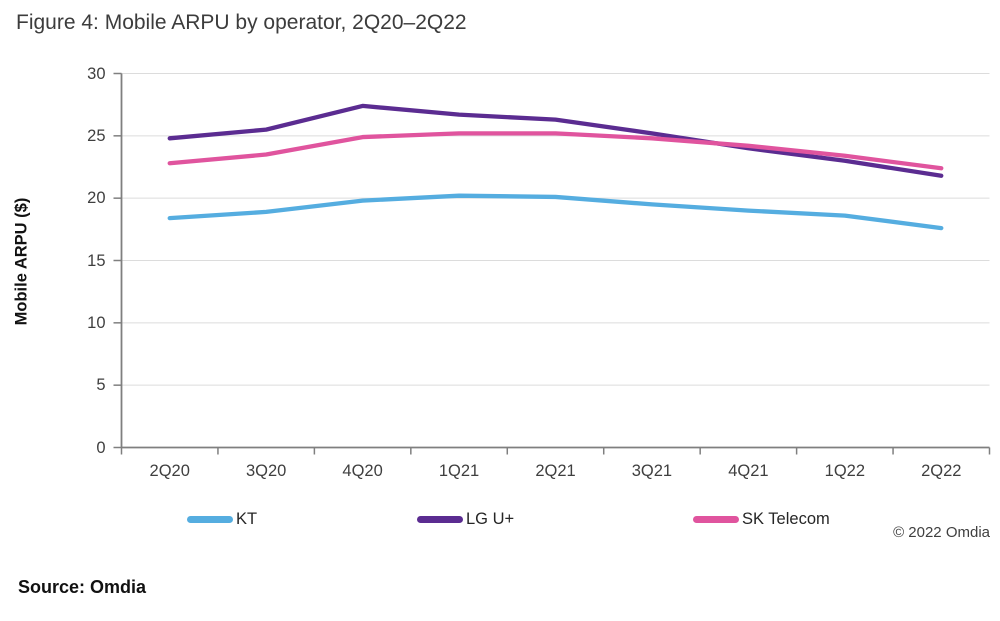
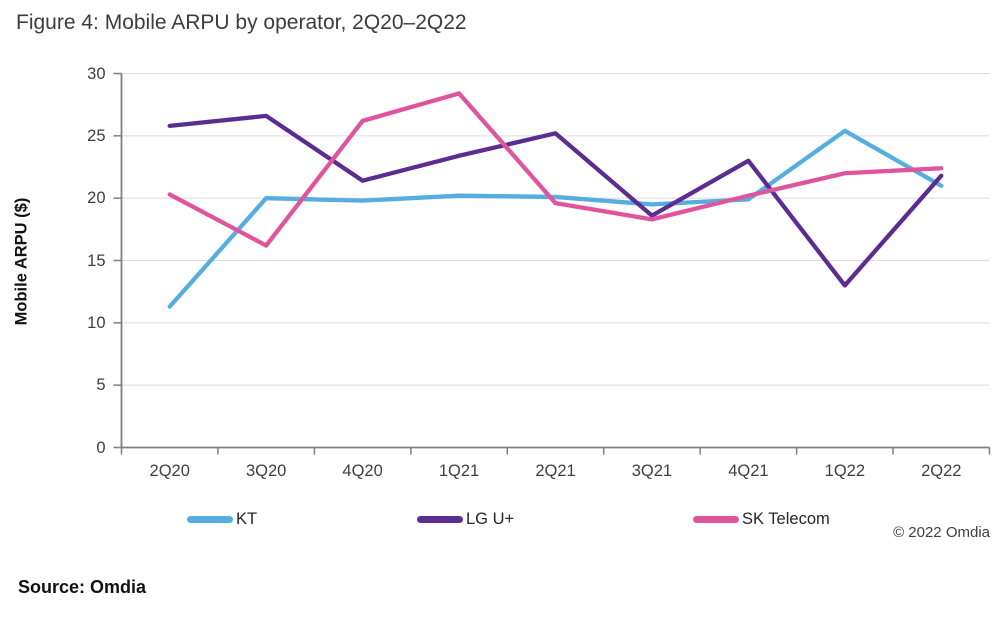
KT/2Q20: 18.4 -> 11.3
LG U+/2Q20: 24.8 -> 25.8
SK Telecom/2Q20: 22.8 -> 20.3
KT/3Q20: 18.9 -> 20.0
LG U+/3Q20: 25.5 -> 26.6
SK Telecom/3Q20: 23.5 -> 16.2
LG U+/4Q20: 27.4 -> 21.4
SK Telecom/4Q20: 24.9 -> 26.2
LG U+/1Q21: 26.7 -> 23.4
SK Telecom/1Q21: 25.2 -> 28.4
LG U+/2Q21: 26.3 -> 25.2
SK Telecom/2Q21: 25.2 -> 19.6
LG U+/3Q21: 25.2 -> 18.6
SK Telecom/3Q21: 24.8 -> 18.3
KT/4Q21: 19.0 -> 19.9
LG U+/4Q21: 24.0 -> 23.0
SK Telecom/4Q21: 24.2 -> 20.2
KT/1Q22: 18.6 -> 25.4
LG U+/1Q22: 23.0 -> 13.0
SK Telecom/1Q22: 23.4 -> 22.0
KT/2Q22: 17.6 -> 21.0
